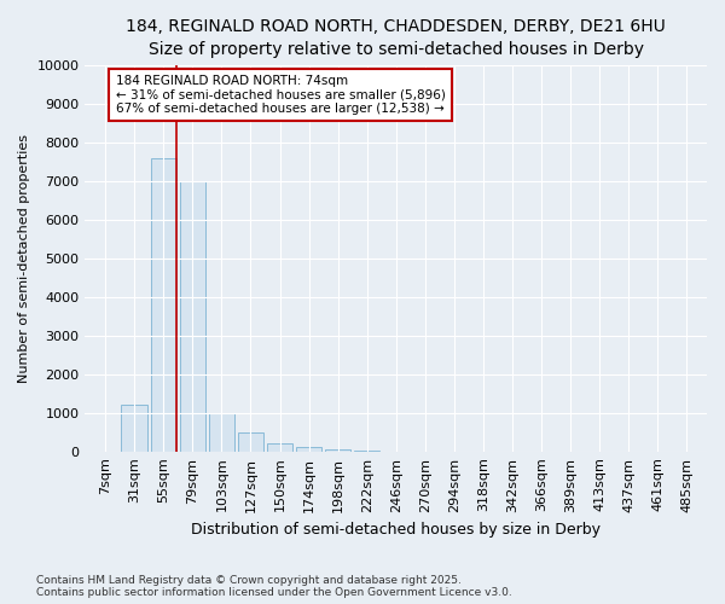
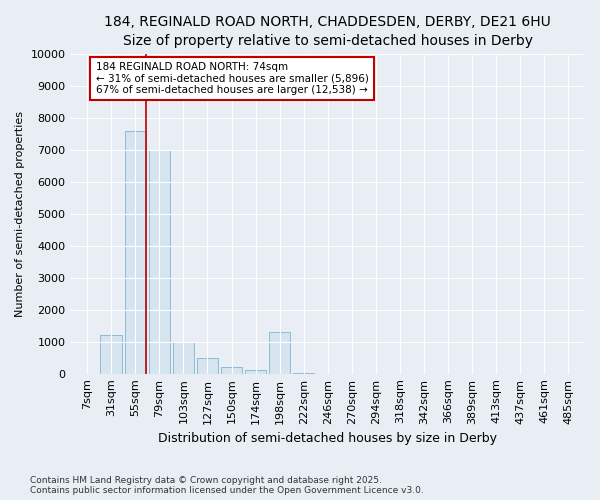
198sqm: 50 -> 1300
